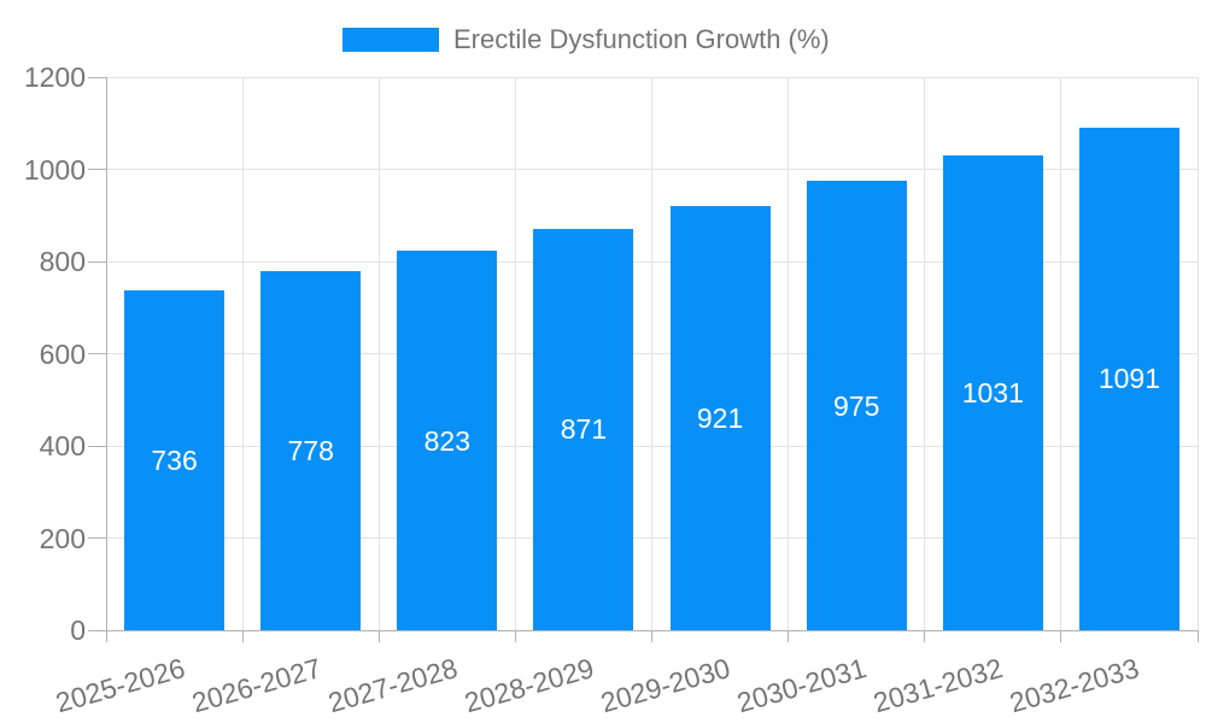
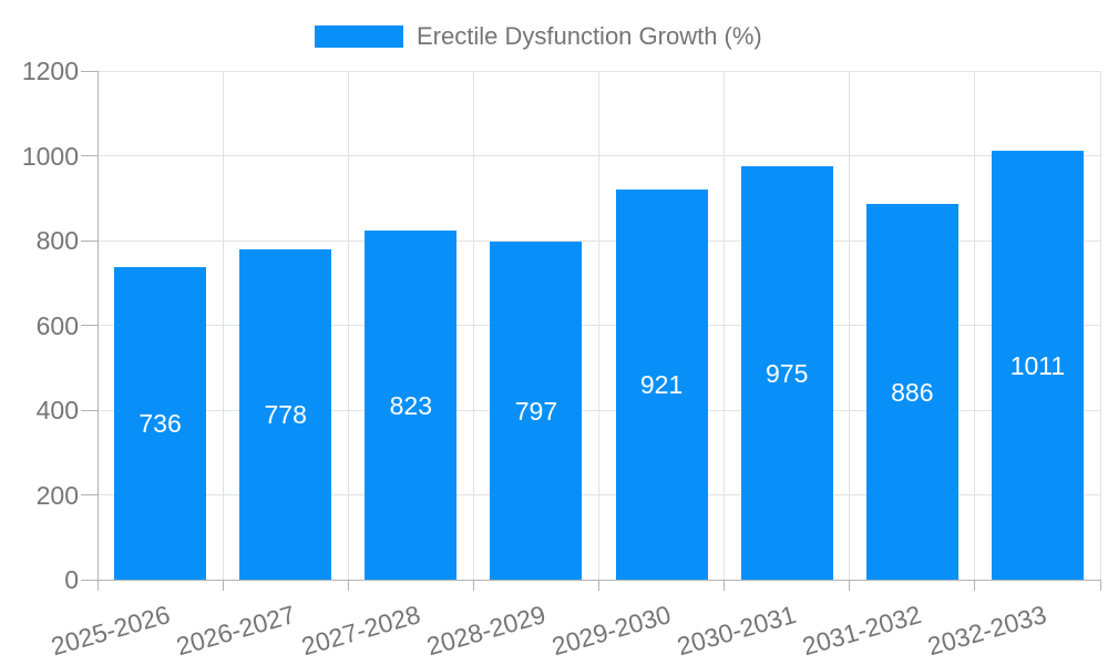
2028-2029: 871 -> 797
2031-2032: 1031 -> 886
2032-2033: 1091 -> 1011
